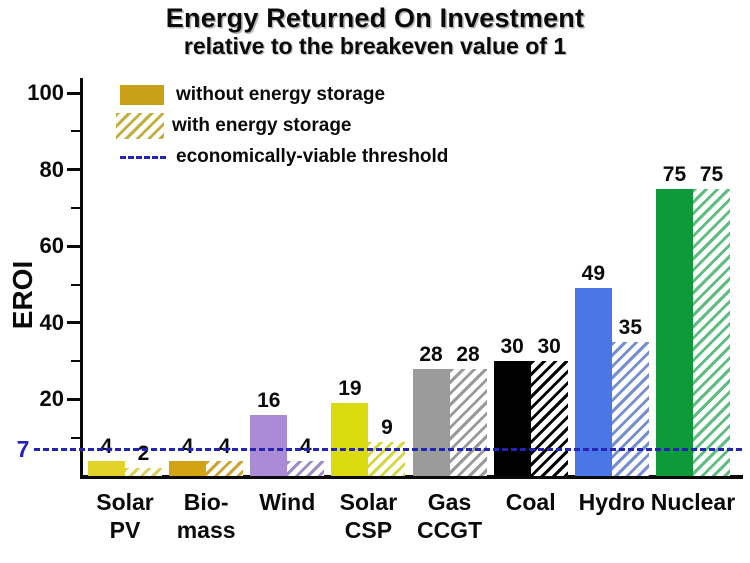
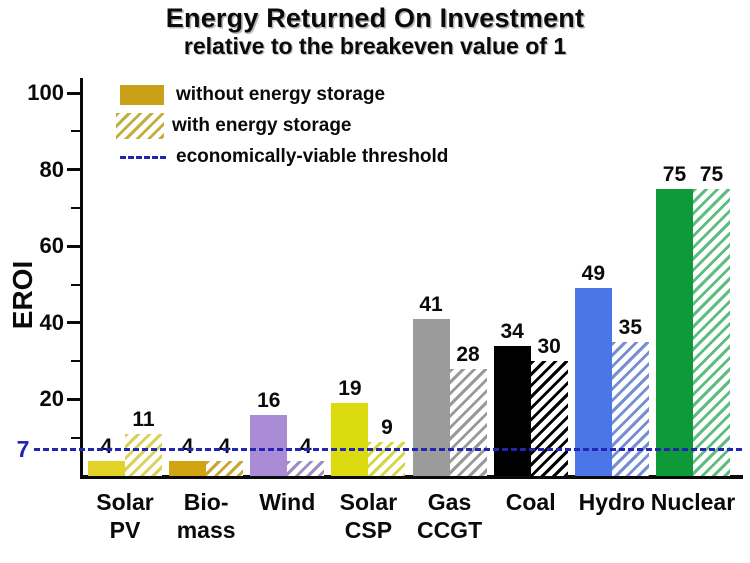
with energy storage/Solar PV: 2 -> 11
without energy storage/Gas CCGT: 28 -> 41
without energy storage/Coal: 30 -> 34
